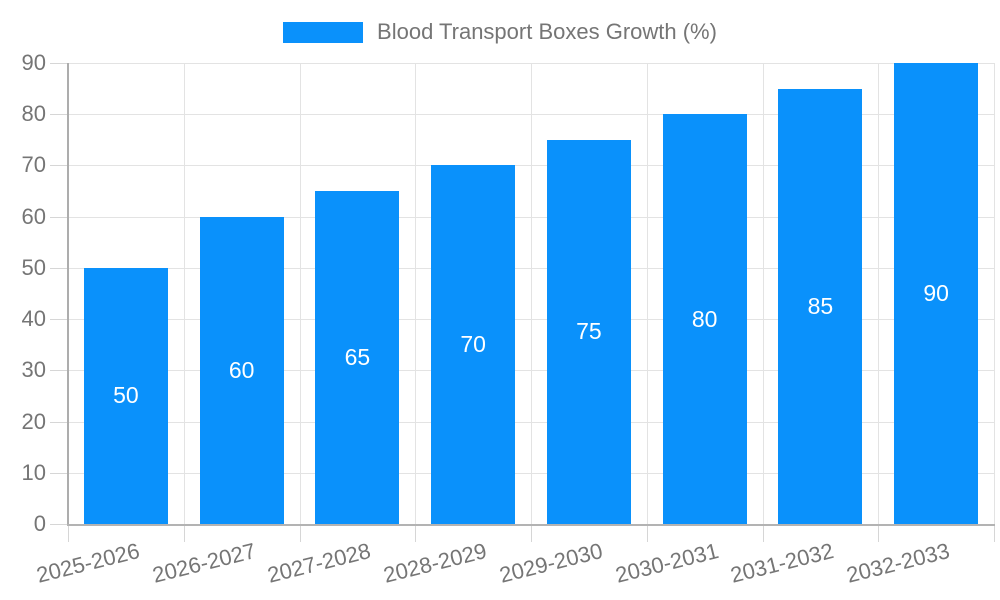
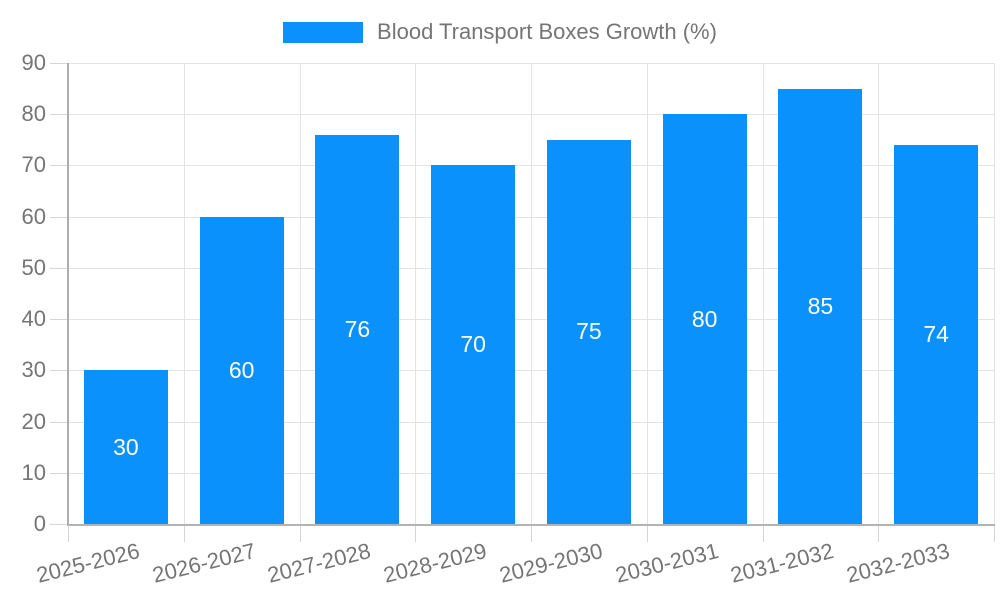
2025-2026: 50 -> 30
2027-2028: 65 -> 76
2032-2033: 90 -> 74
